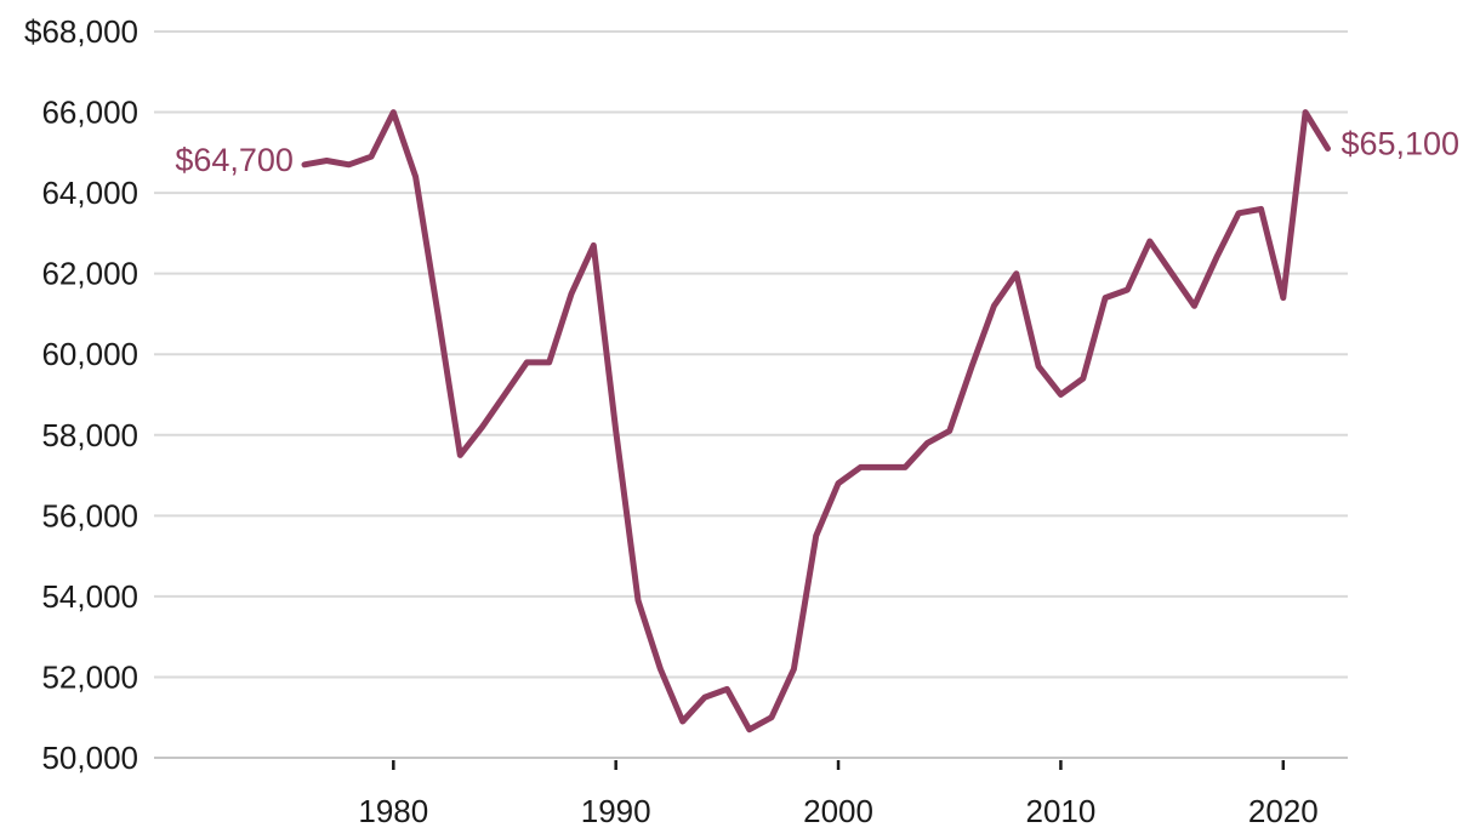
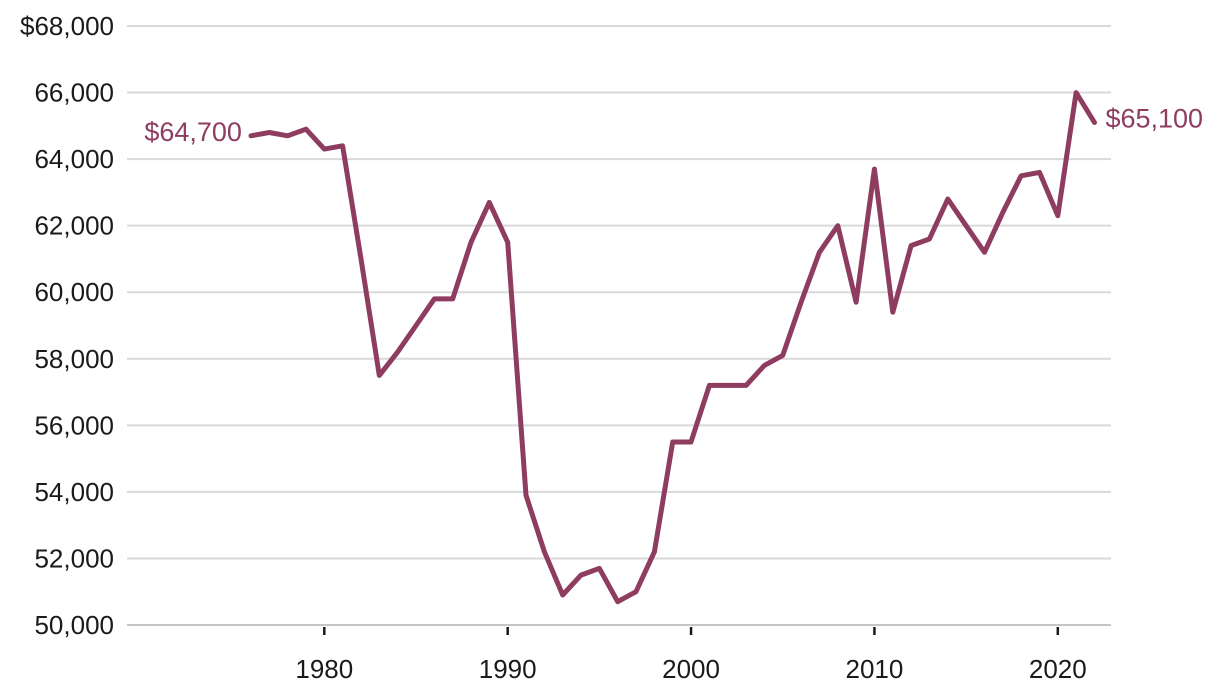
1980: $66000 -> $64300
1990: $58100 -> $61500
2000: $56800 -> $55500
2010: $59000 -> $63700
2020: $61400 -> $62300
